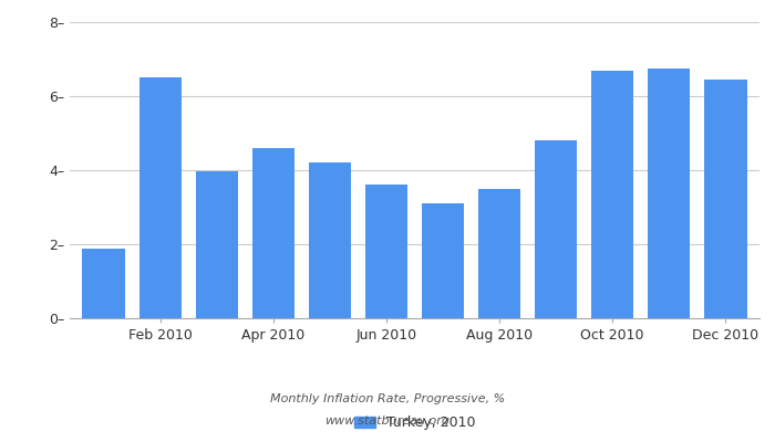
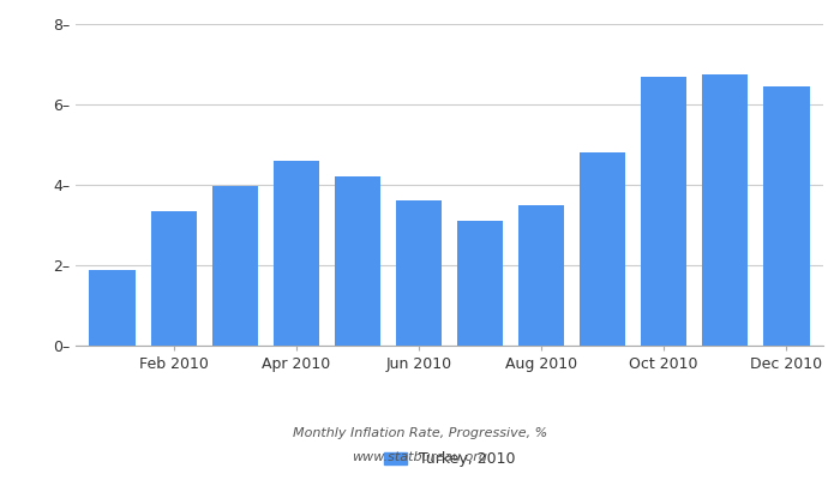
Feb 2010: 6.50– -> 3.35–
